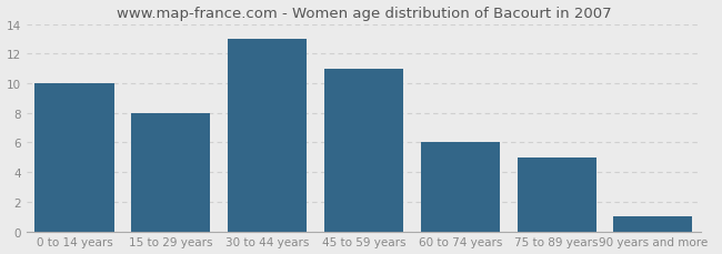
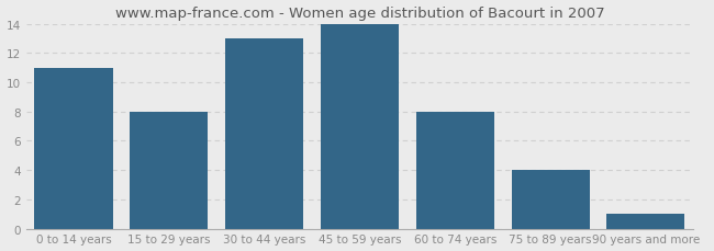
0 to 14 years: 10 -> 11
45 to 59 years: 11 -> 14
60 to 74 years: 6 -> 8
75 to 89 years: 5 -> 4
